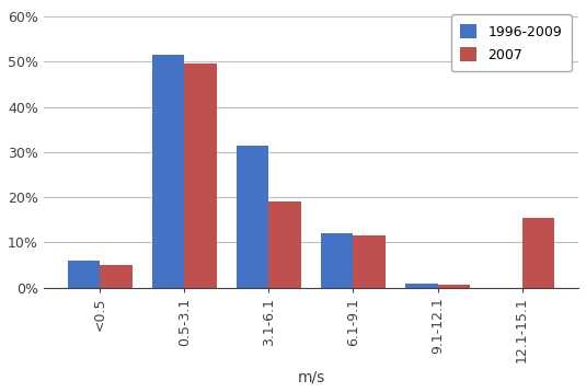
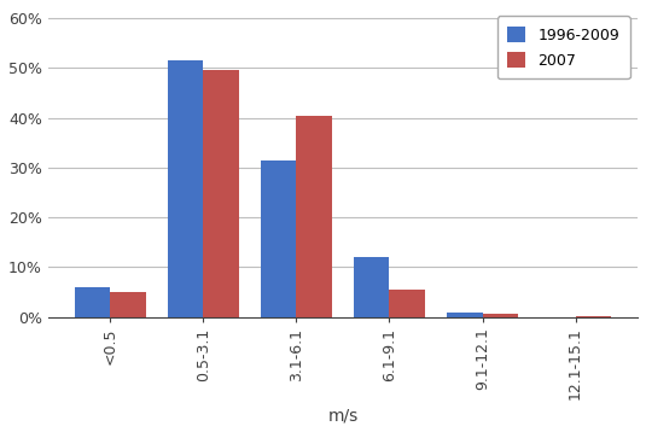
2007/3.1-6.1: 19.0% -> 40.5%
2007/6.1-9.1: 11.5% -> 5.5%
2007/12.1-15.1: 15.5% -> 0.1%
